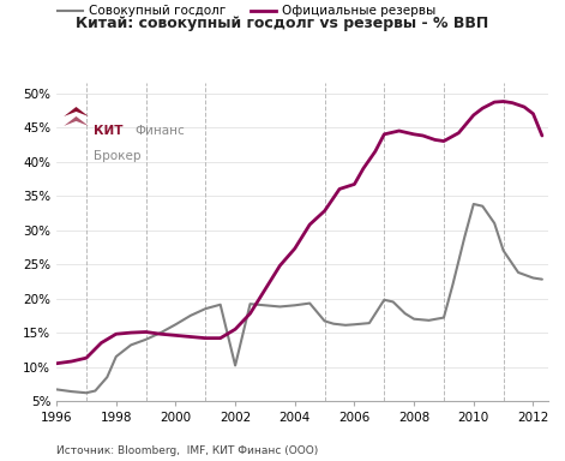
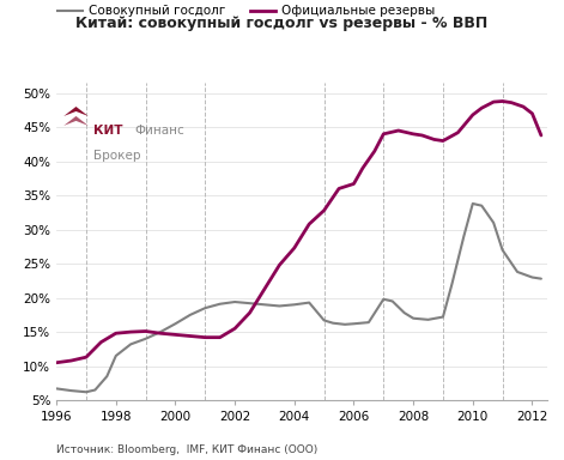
Совокупный госдолг/2002: 10.2% -> 19.4%
